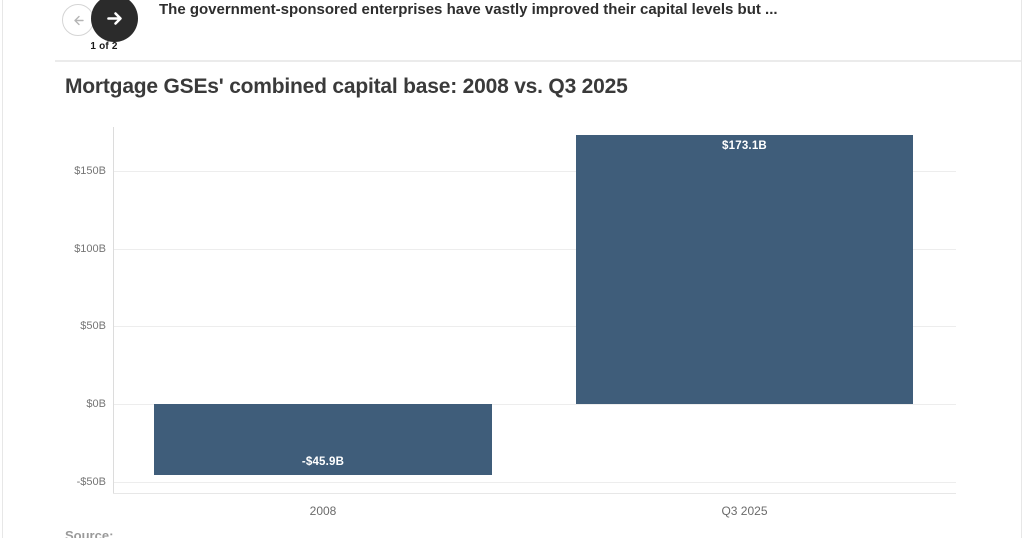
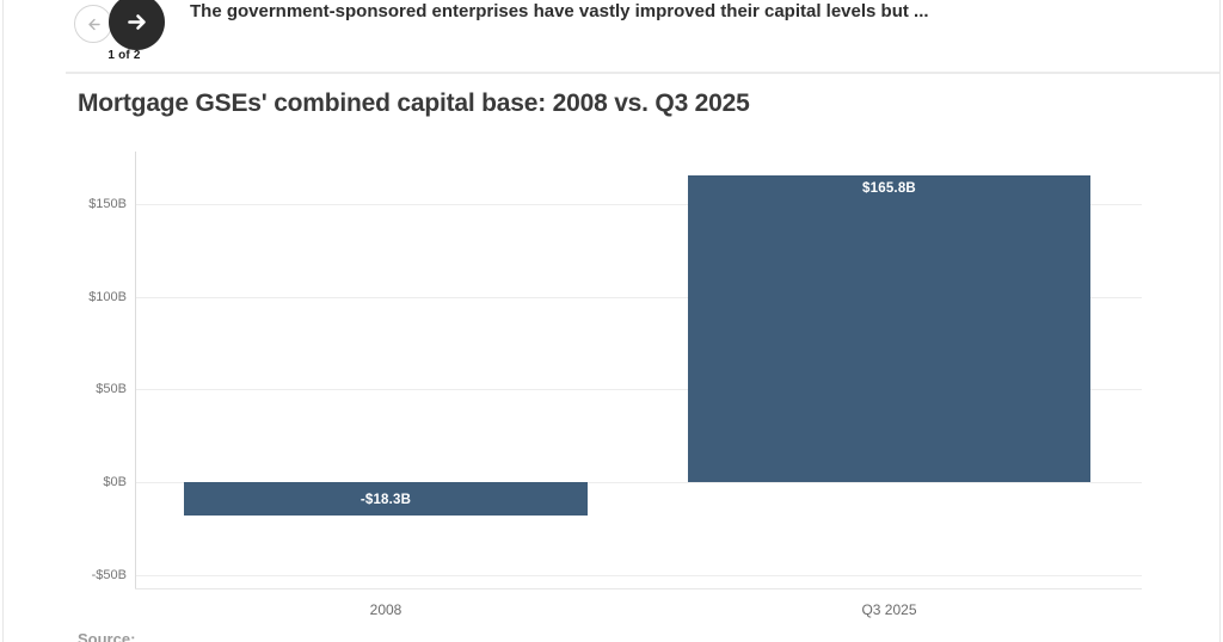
2008: -$45.9B -> -$18.3B
Q3 2025: $173.1B -> $165.8B
